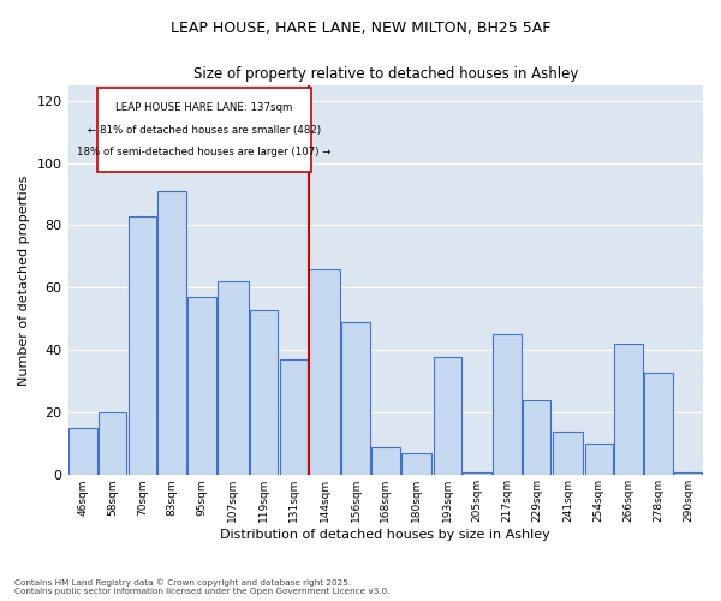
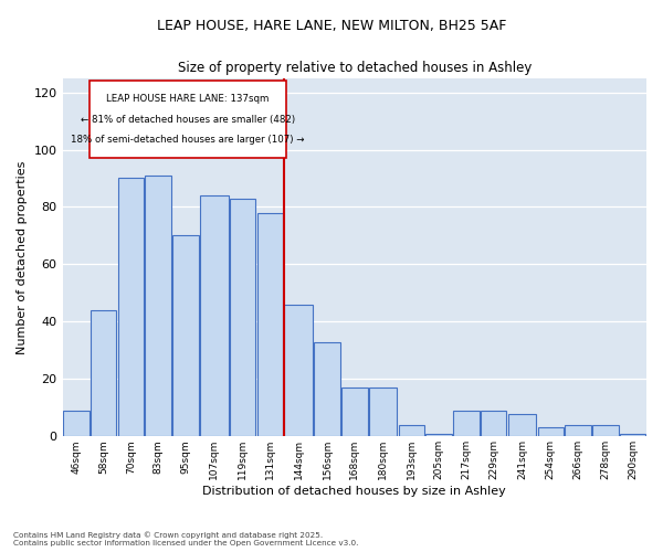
46sqm: 15 -> 9
58sqm: 20 -> 44
70sqm: 83 -> 90
95sqm: 57 -> 70
107sqm: 62 -> 84
119sqm: 53 -> 83
131sqm: 37 -> 78
144sqm: 66 -> 46
156sqm: 49 -> 33
168sqm: 9 -> 17
180sqm: 7 -> 17
193sqm: 38 -> 4
217sqm: 45 -> 9
229sqm: 24 -> 9
241sqm: 14 -> 8
254sqm: 10 -> 3
266sqm: 42 -> 4
278sqm: 33 -> 4
